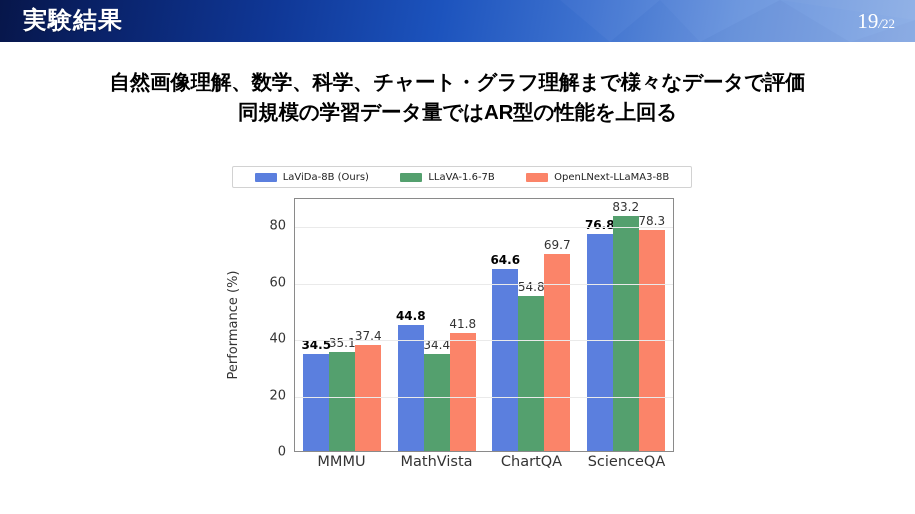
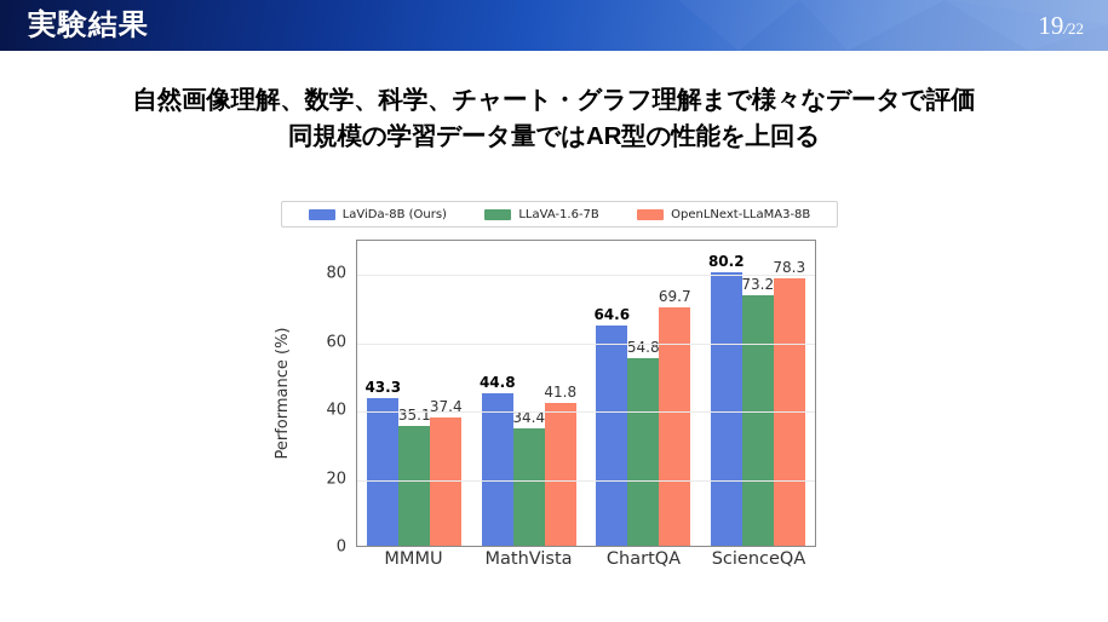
LaViDa-8B (Ours)/MMMU: 34.5 -> 43.3
LaViDa-8B (Ours)/ScienceQA: 76.8 -> 80.2
LLaVA-1.6-7B/ScienceQA: 83.2 -> 73.2
